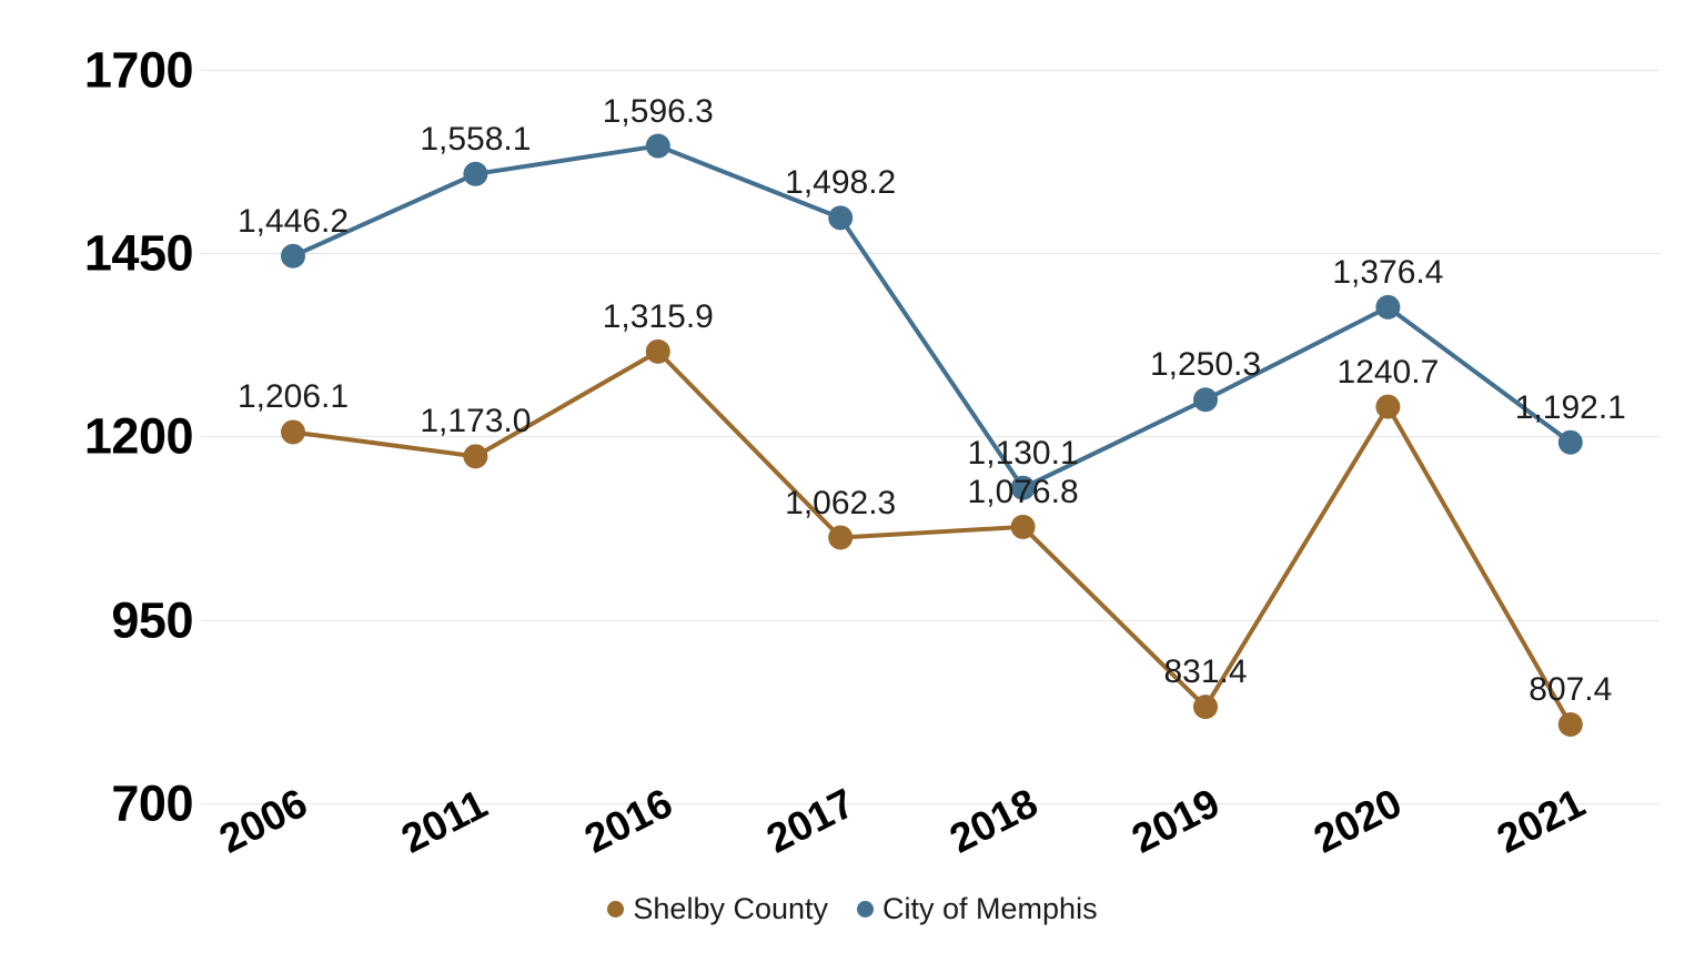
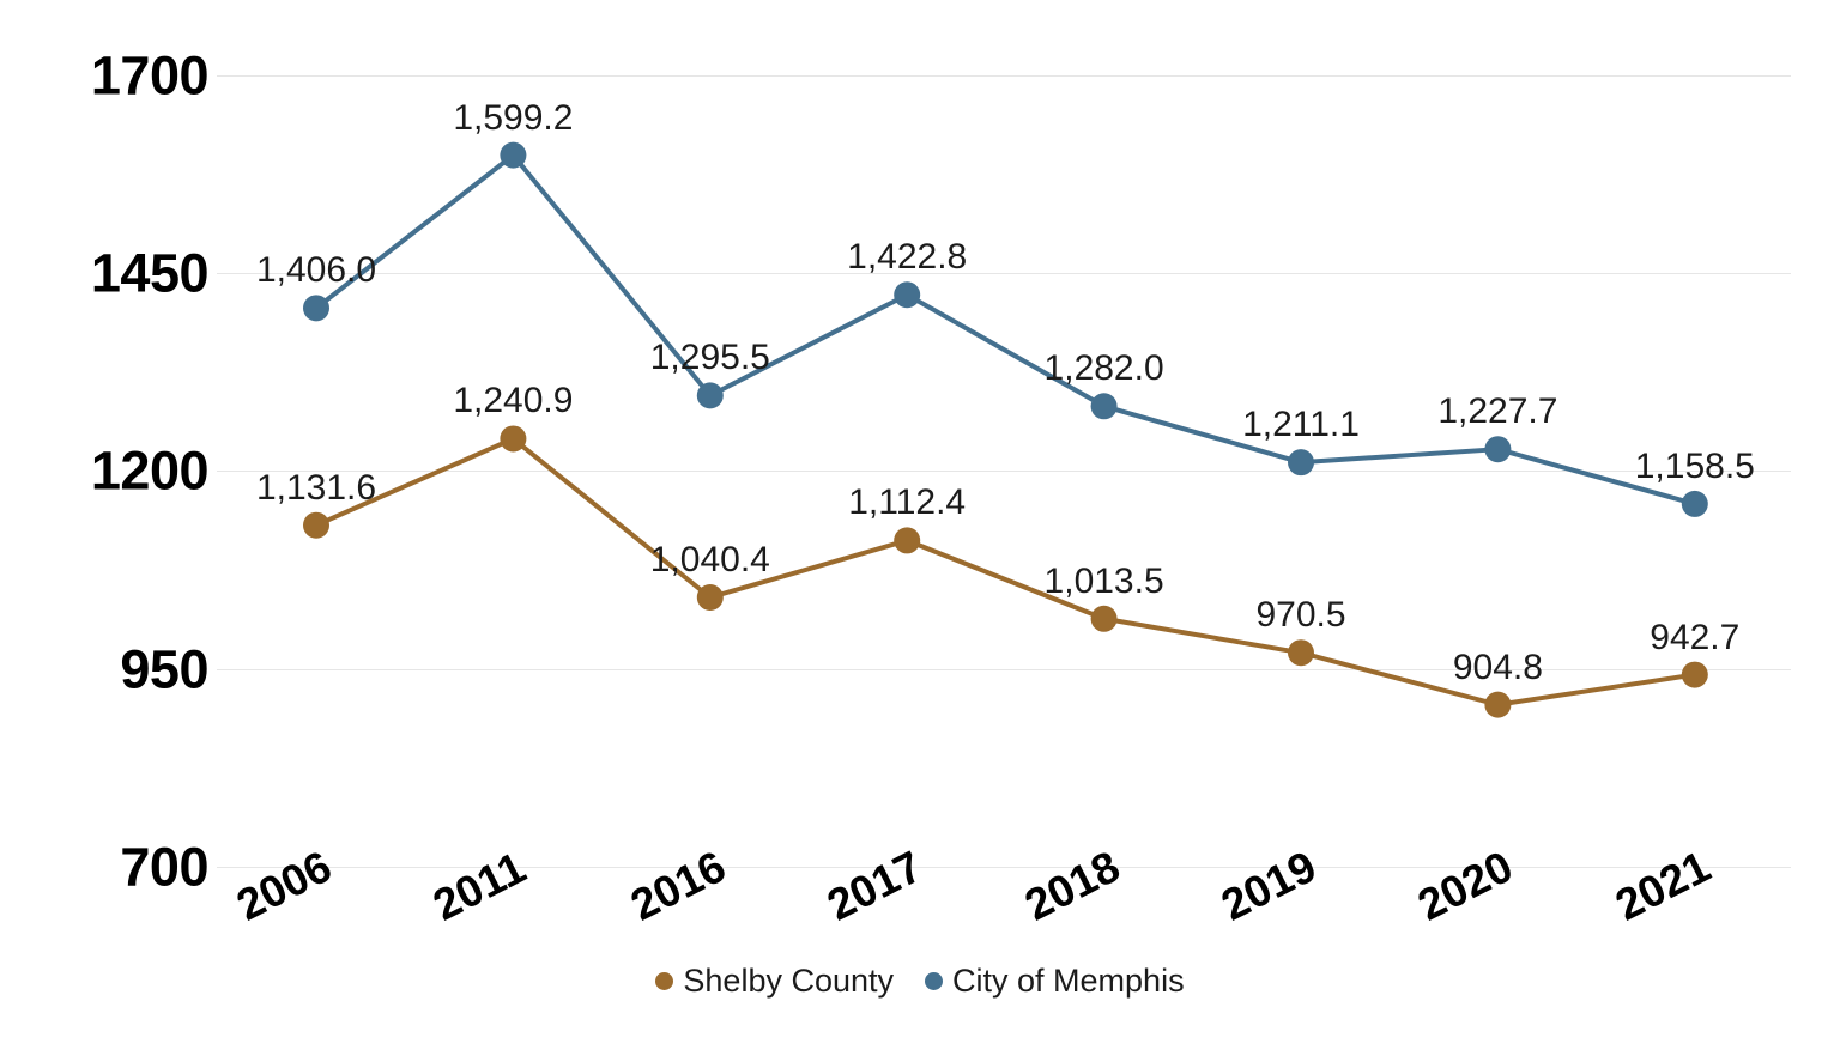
Shelby County/2006: 1,206.1 -> 1,131.6
City of Memphis/2006: 1,446.2 -> 1,406.0
Shelby County/2011: 1,173.0 -> 1,240.9
City of Memphis/2011: 1,558.1 -> 1,599.2
Shelby County/2016: 1,315.9 -> 1,040.4
City of Memphis/2016: 1,596.3 -> 1,295.5
Shelby County/2017: 1,062.3 -> 1,112.4
City of Memphis/2017: 1,498.2 -> 1,422.8
Shelby County/2018: 1,076.8 -> 1,013.5
City of Memphis/2018: 1,130.1 -> 1,282.0
Shelby County/2019: 831.4 -> 970.5
City of Memphis/2019: 1,250.3 -> 1,211.1
Shelby County/2020: 1240.7 -> 904.8
City of Memphis/2020: 1,376.4 -> 1,227.7
Shelby County/2021: 807.4 -> 942.7
City of Memphis/2021: 1,192.1 -> 1,158.5
